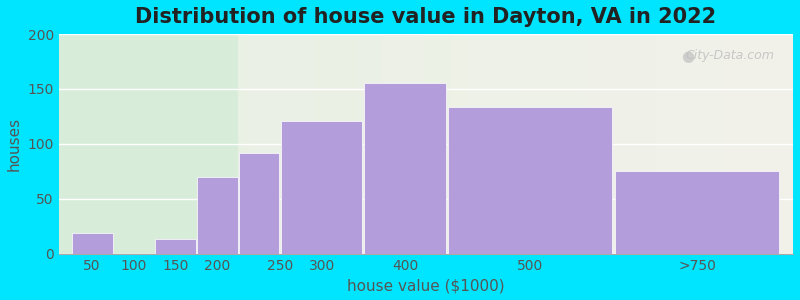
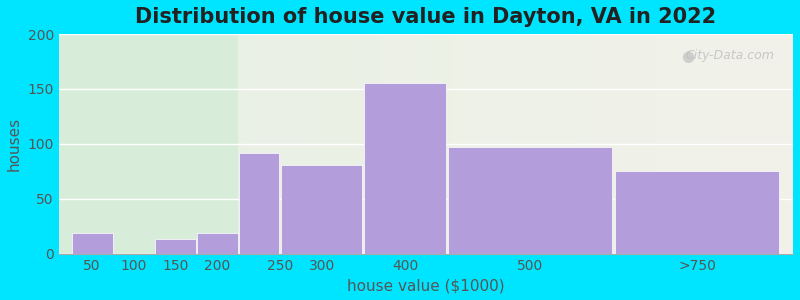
200: 70 -> 19
300: 121 -> 81
500: 134 -> 97
